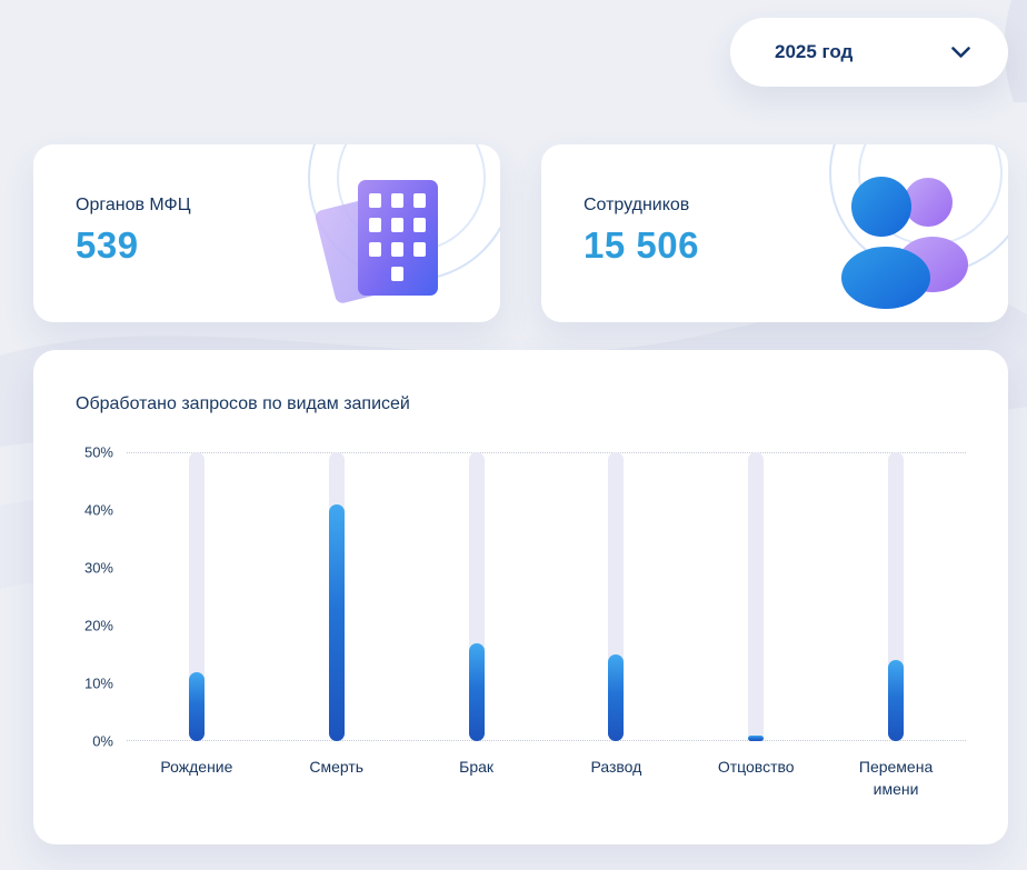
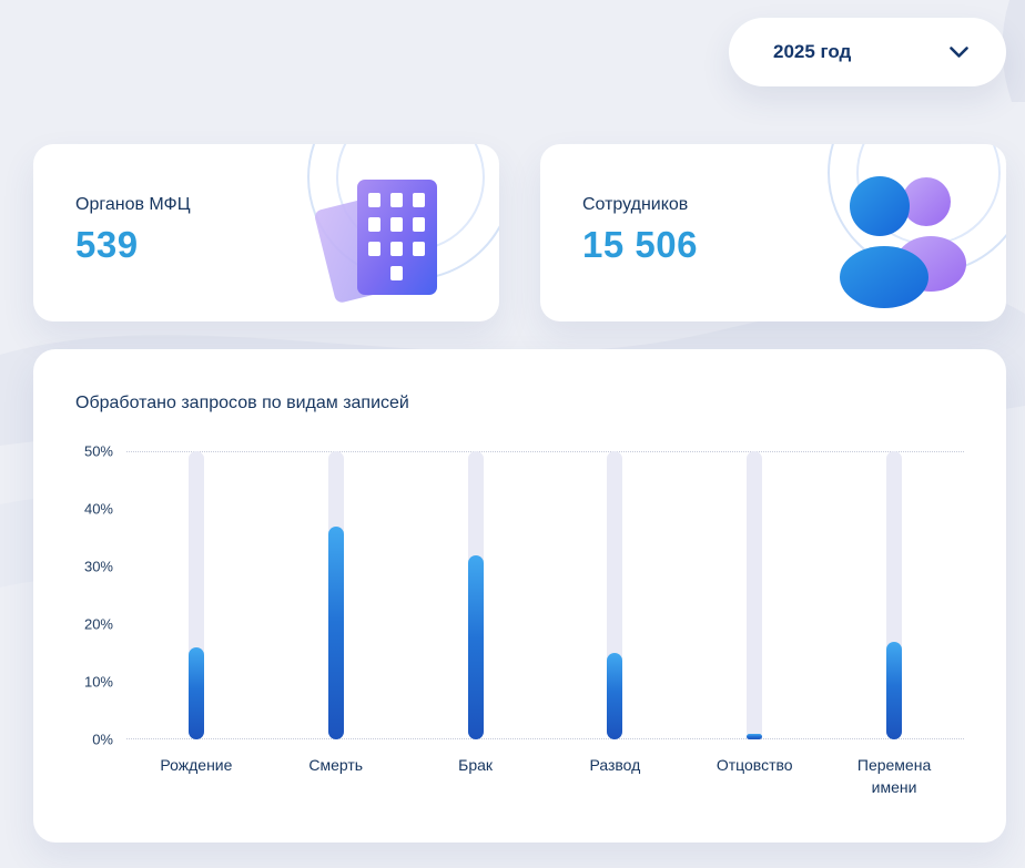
Рождение: 12% -> 16%
Смерть: 41% -> 37%
Брак: 17% -> 32%
Перемена имени: 14% -> 17%
